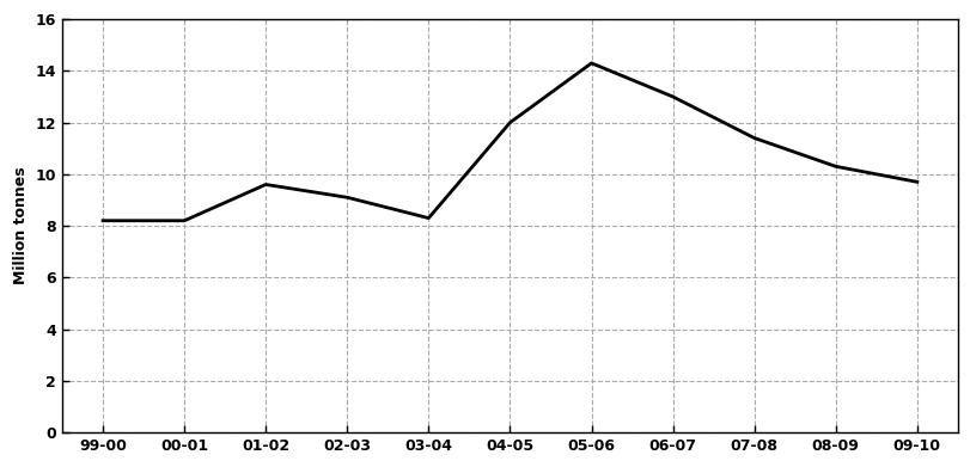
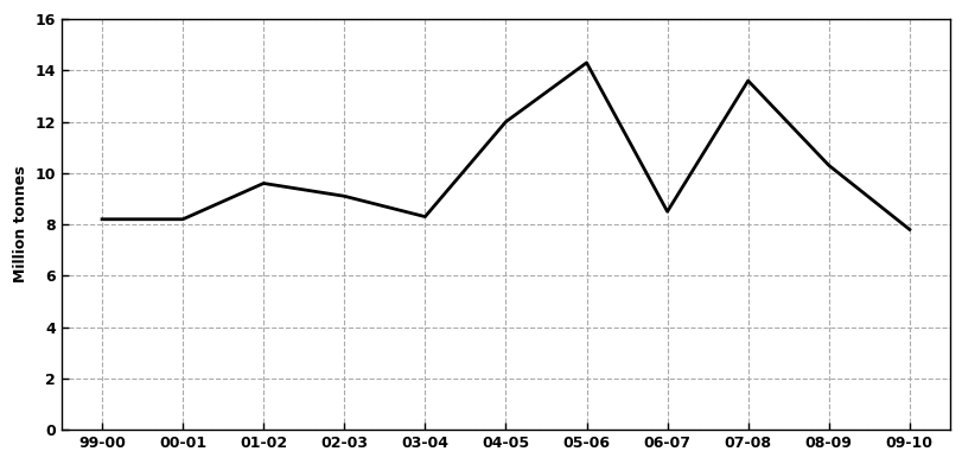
06-07: 13.0 -> 8.5
07-08: 11.4 -> 13.6
09-10: 9.7 -> 7.8
